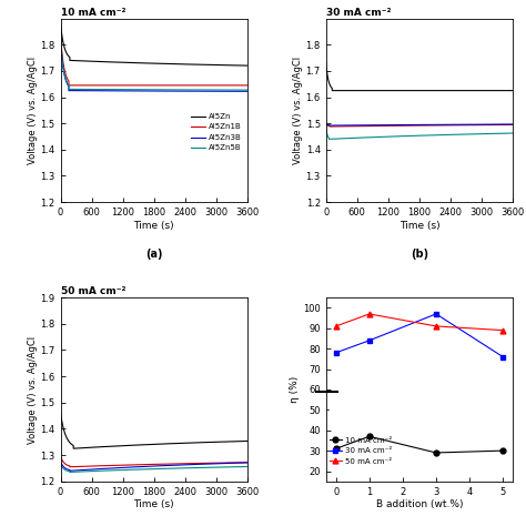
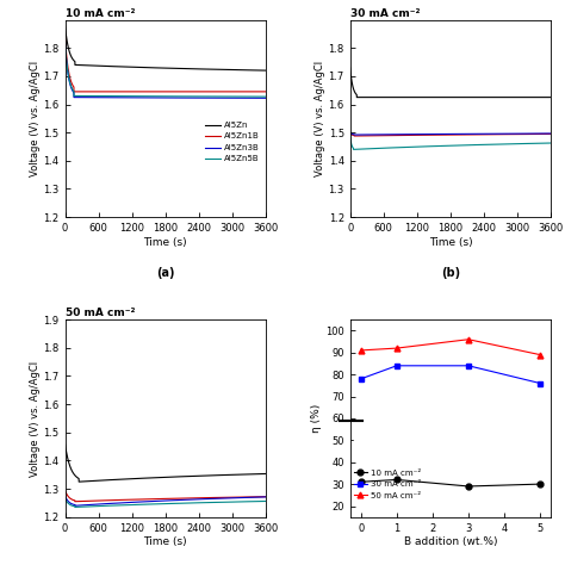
10 mA cm⁻²/1: 37 -> 32
50 mA cm⁻²/1: 97 -> 92
30 mA cm⁻²/3: 97 -> 84
50 mA cm⁻²/3: 91 -> 96
